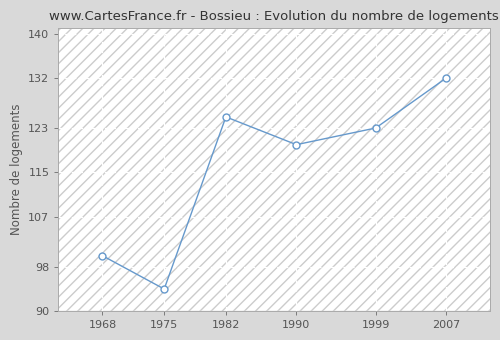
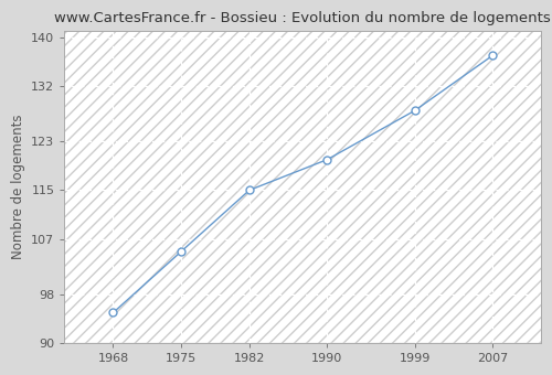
1968: 100 -> 95
1975: 94 -> 105
1982: 125 -> 115
1999: 123 -> 128
2007: 132 -> 137
